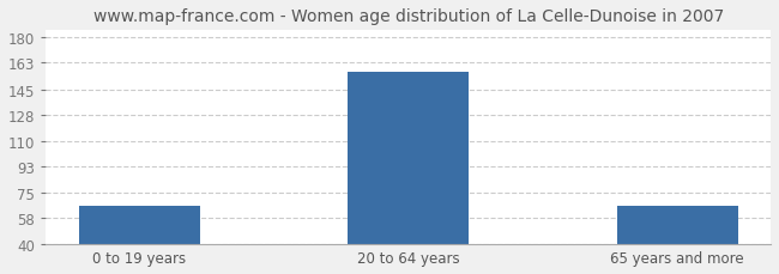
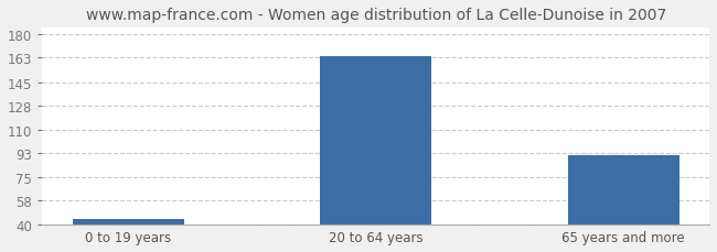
0 to 19 years: 66 -> 44
20 to 64 years: 157 -> 164
65 years and more: 66 -> 91
